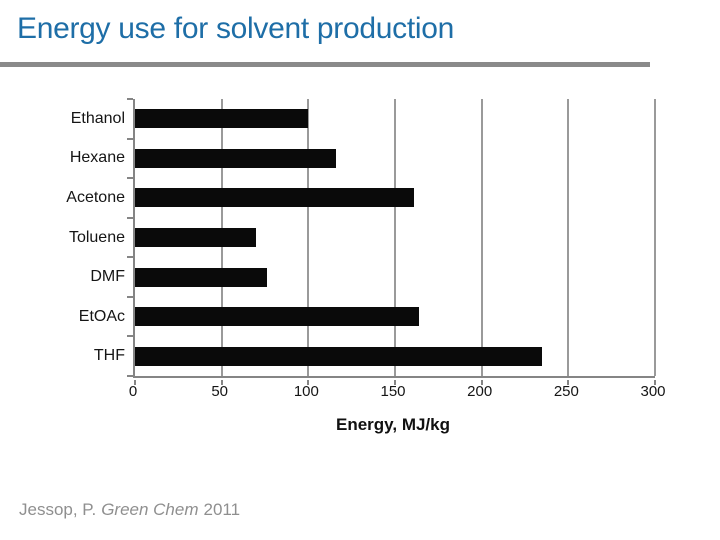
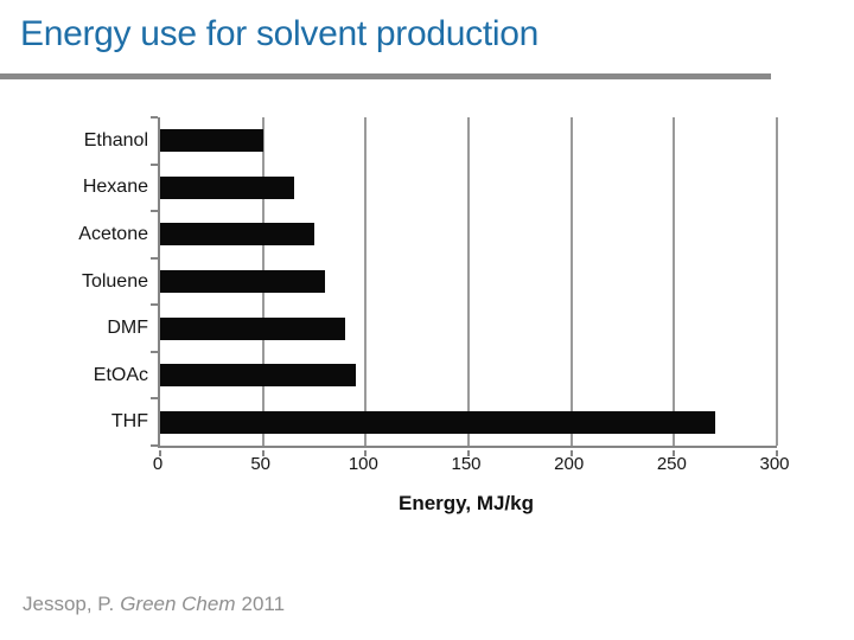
Ethanol: 100 -> 50
Hexane: 116 -> 65
Acetone: 161 -> 75
Toluene: 70 -> 80
DMF: 76 -> 90
EtOAc: 164 -> 95
THF: 235 -> 270
